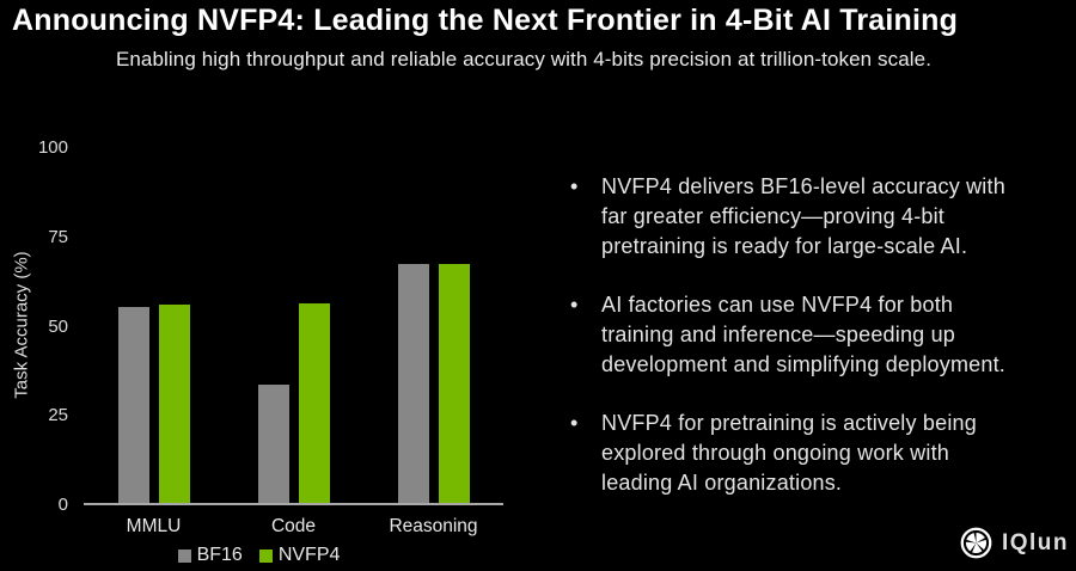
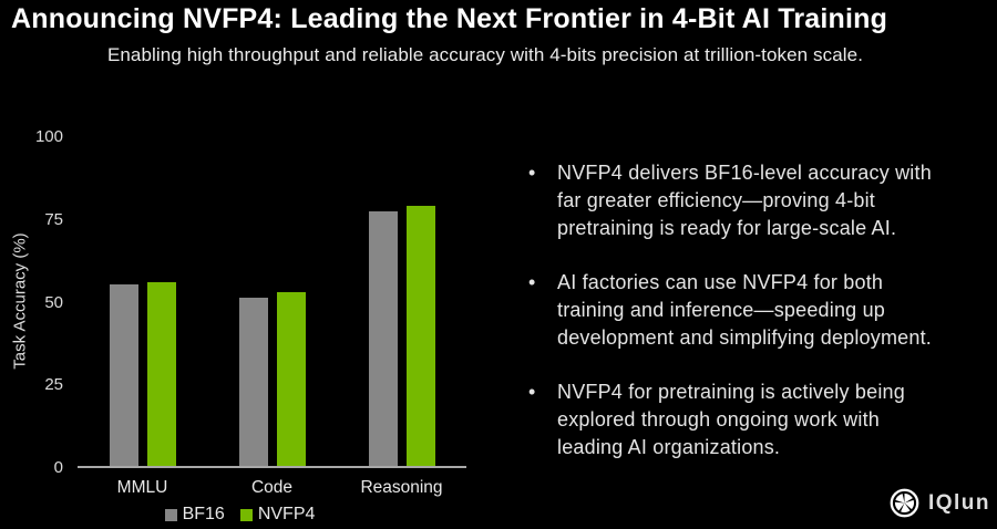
BF16/Code: 33 -> 51
NVFP4/Code: 56 -> 52
BF16/Reasoning: 67 -> 77
NVFP4/Reasoning: 67 -> 78
